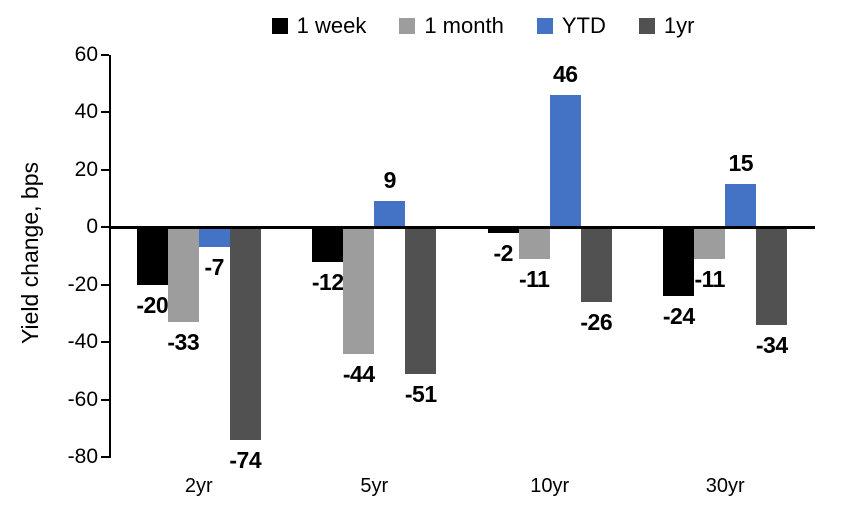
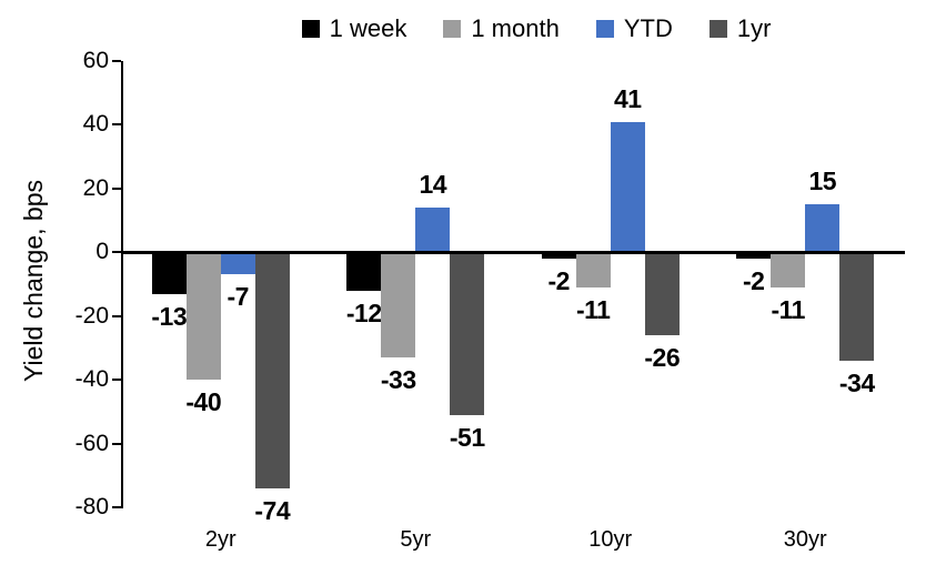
1 week/2yr: -20 -> -13
1 month/2yr: -33 -> -40
1 month/5yr: -44 -> -33
YTD/5yr: 9 -> 14
YTD/10yr: 46 -> 41
1 week/30yr: -24 -> -2
